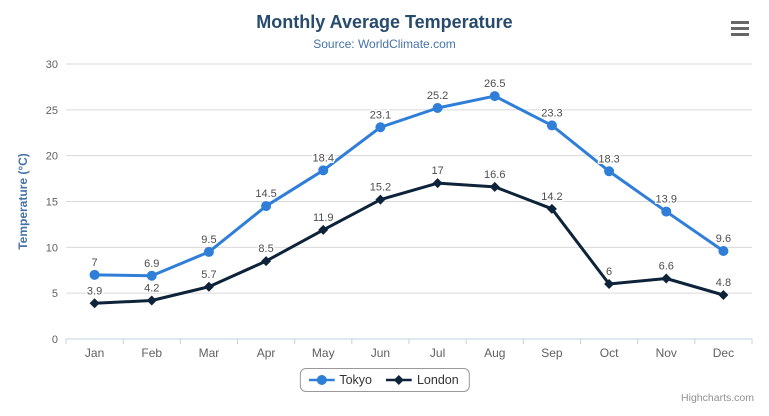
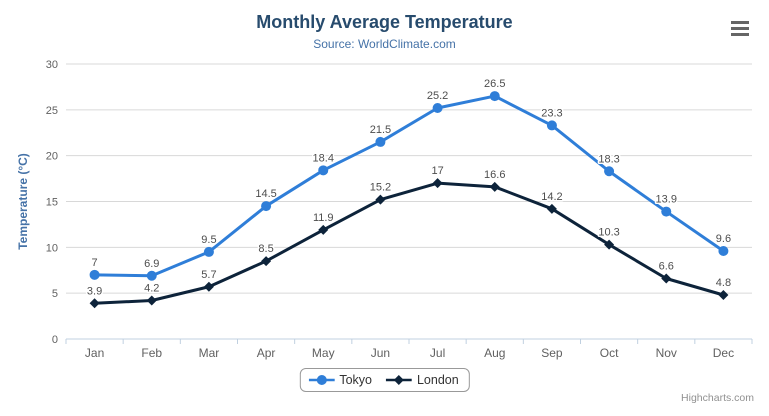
Tokyo/Jun: 23.1 -> 21.5
London/Oct: 6 -> 10.3
